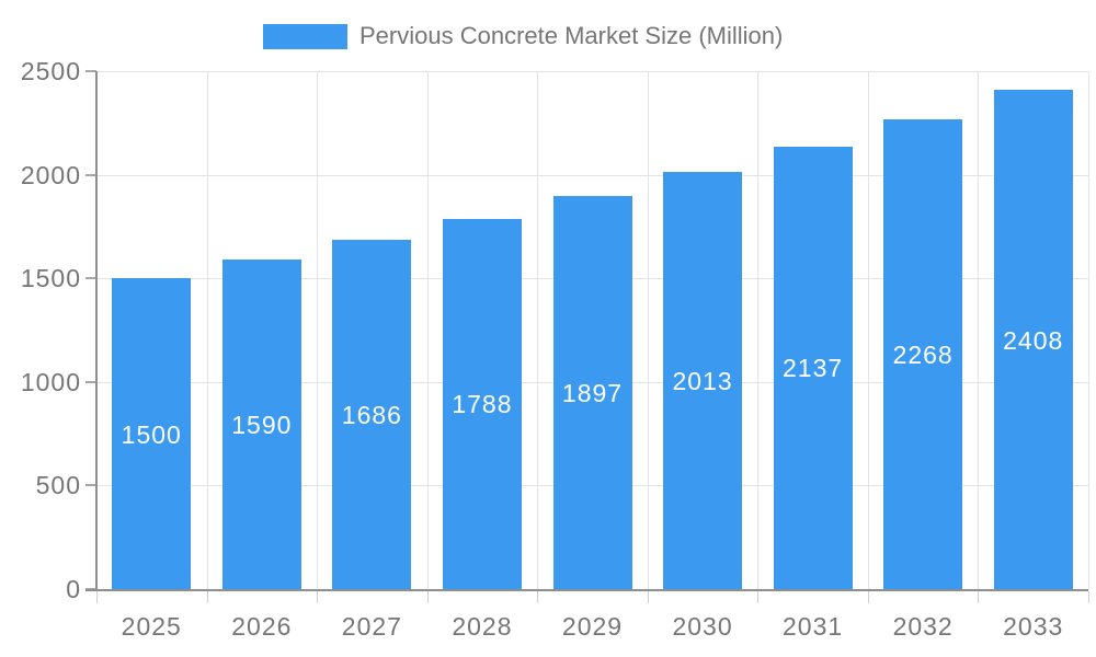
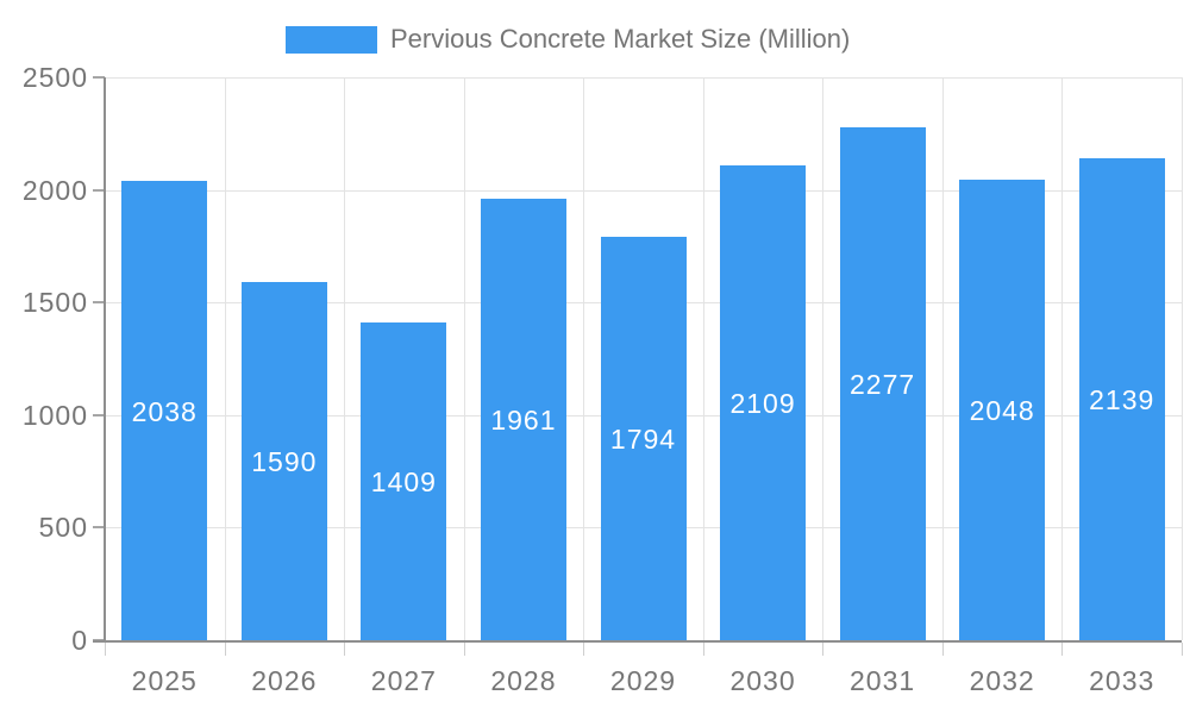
2025: 1500 -> 2038
2027: 1686 -> 1409
2028: 1788 -> 1961
2029: 1897 -> 1794
2030: 2013 -> 2109
2031: 2137 -> 2277
2032: 2268 -> 2048
2033: 2408 -> 2139
